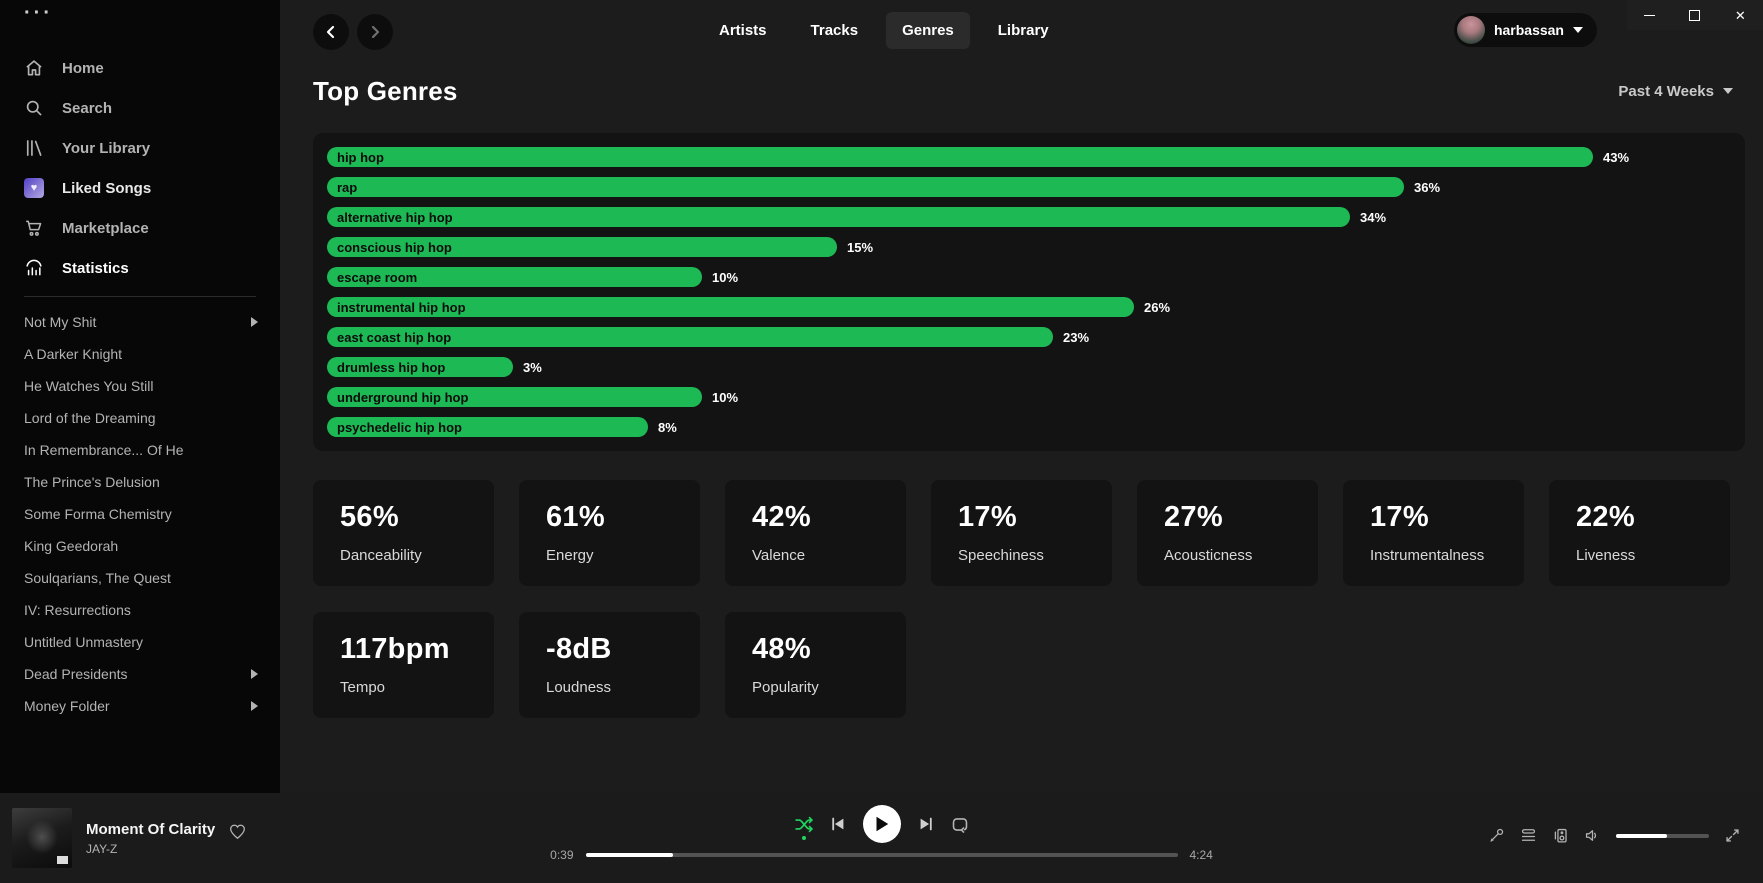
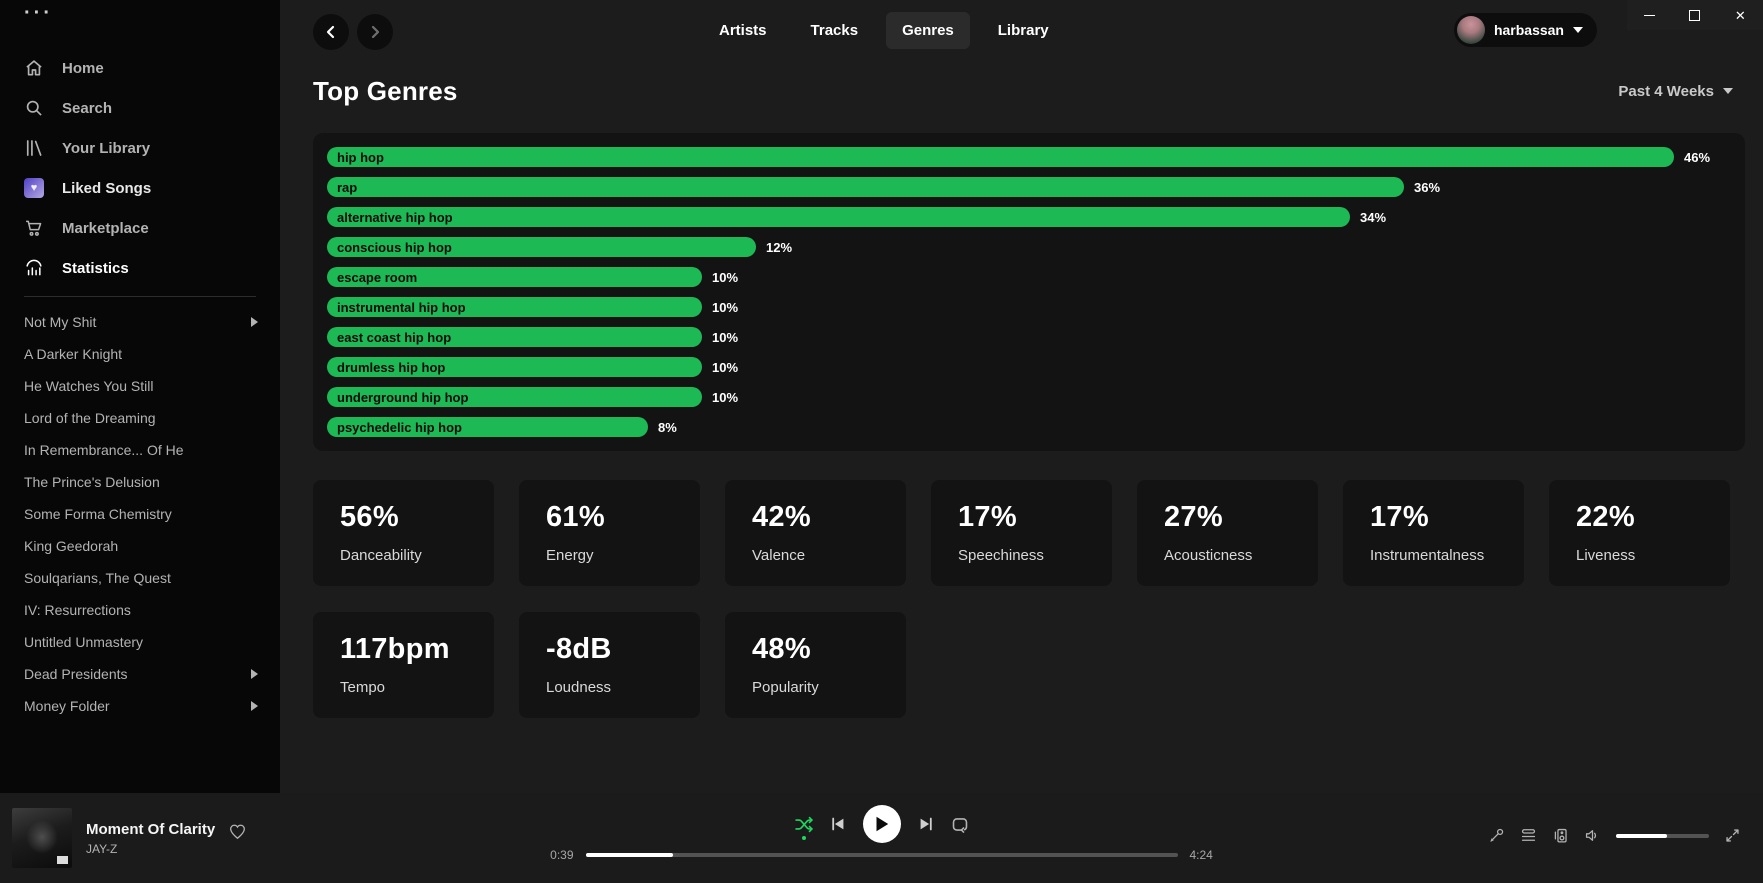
hip hop: 43% -> 46%
conscious hip hop: 15% -> 12%
instrumental hip hop: 26% -> 10%
east coast hip hop: 23% -> 10%
drumless hip hop: 3% -> 10%
